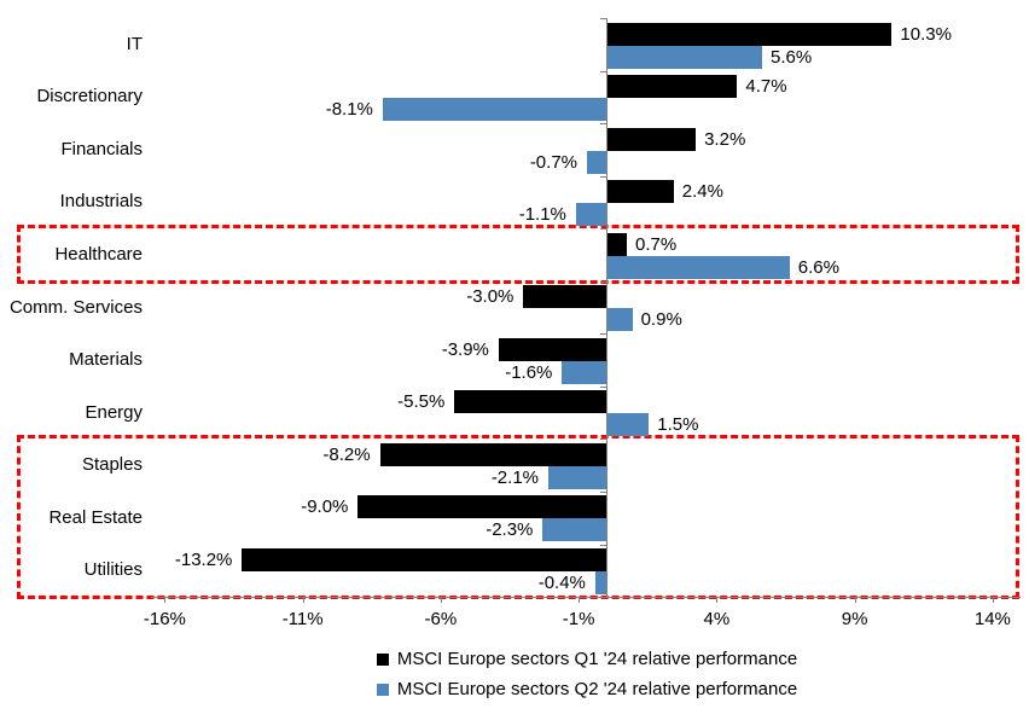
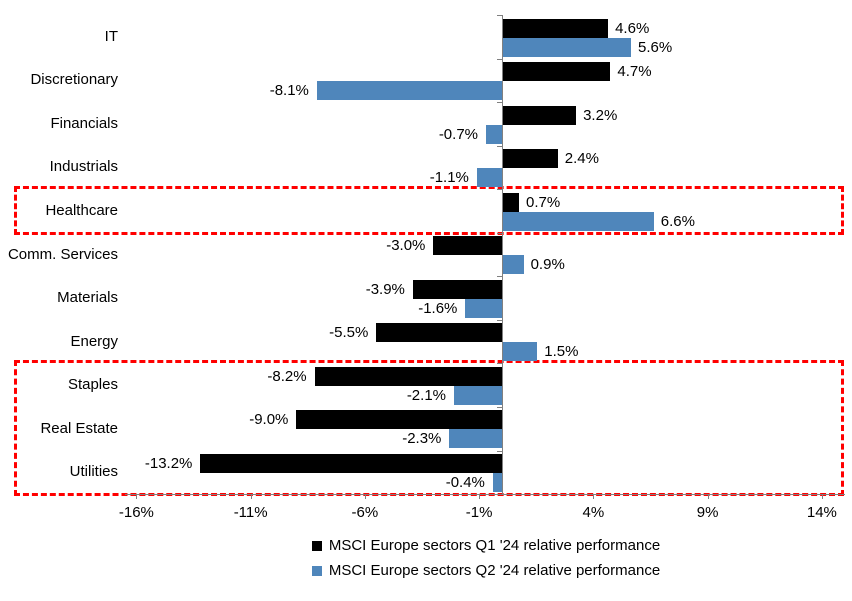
MSCI Europe sectors Q1 '24 relative performance/IT: 10.3% -> 4.6%
